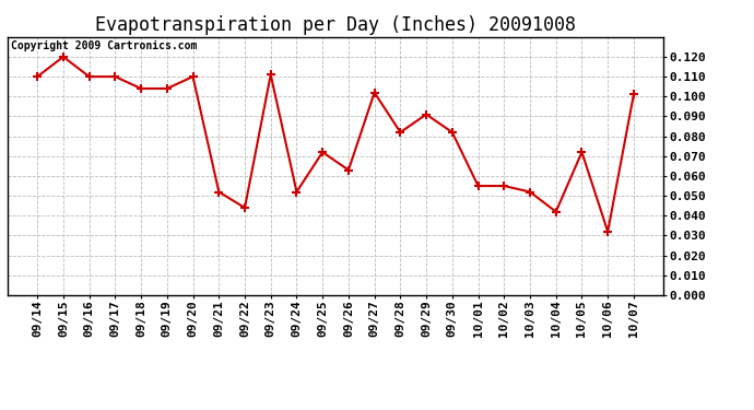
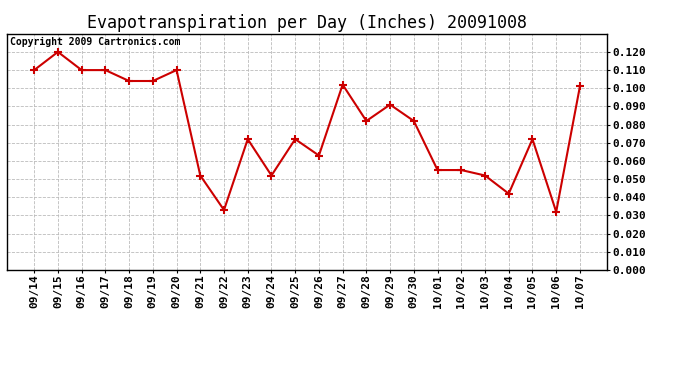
09/22: 0.044 -> 0.033
09/23: 0.111 -> 0.072
